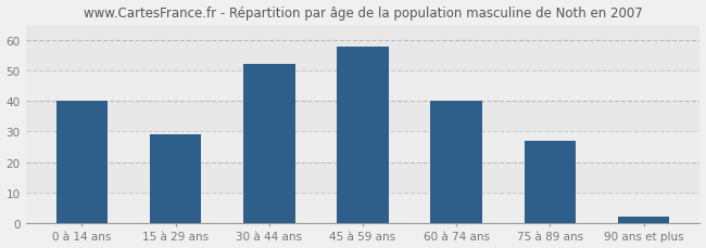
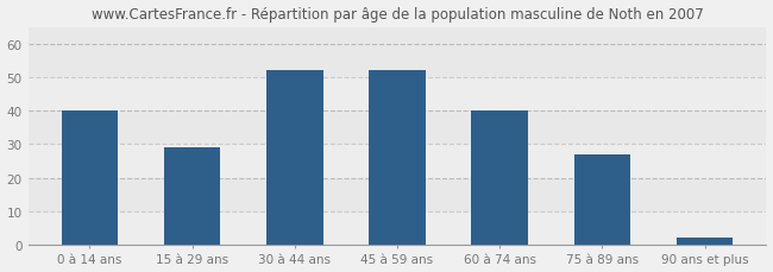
45 à 59 ans: 58 -> 52
